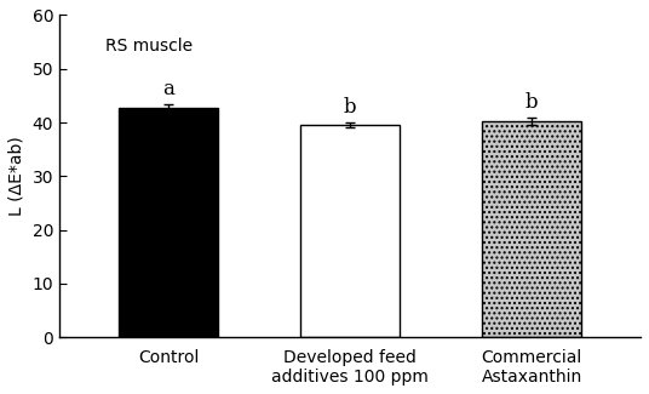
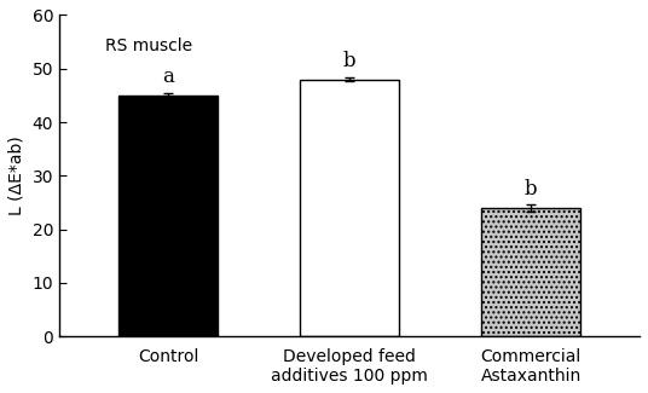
Control: 42.8 -> 45.0
Developed feed additives 100 ppm: 39.5 -> 48.0
Commercial Astaxanthin: 40.2 -> 24.0
